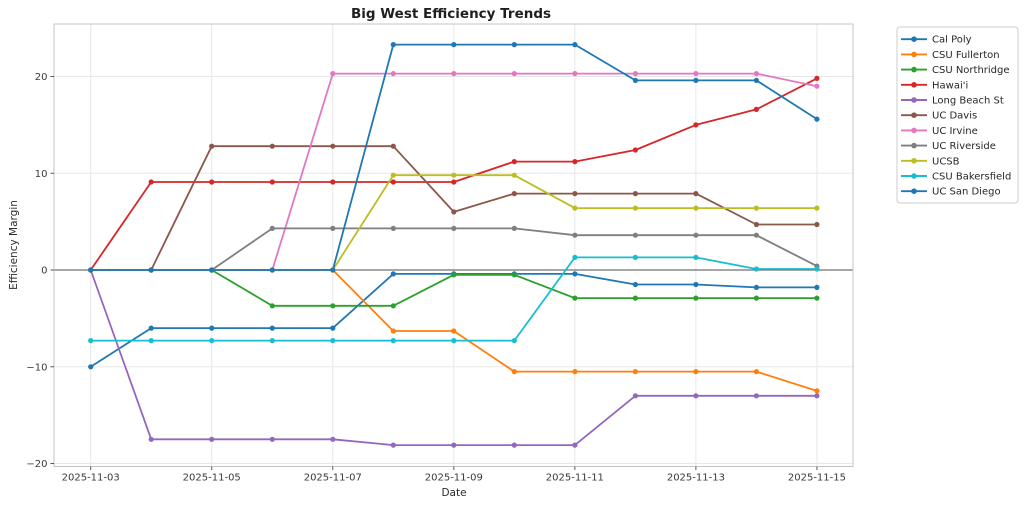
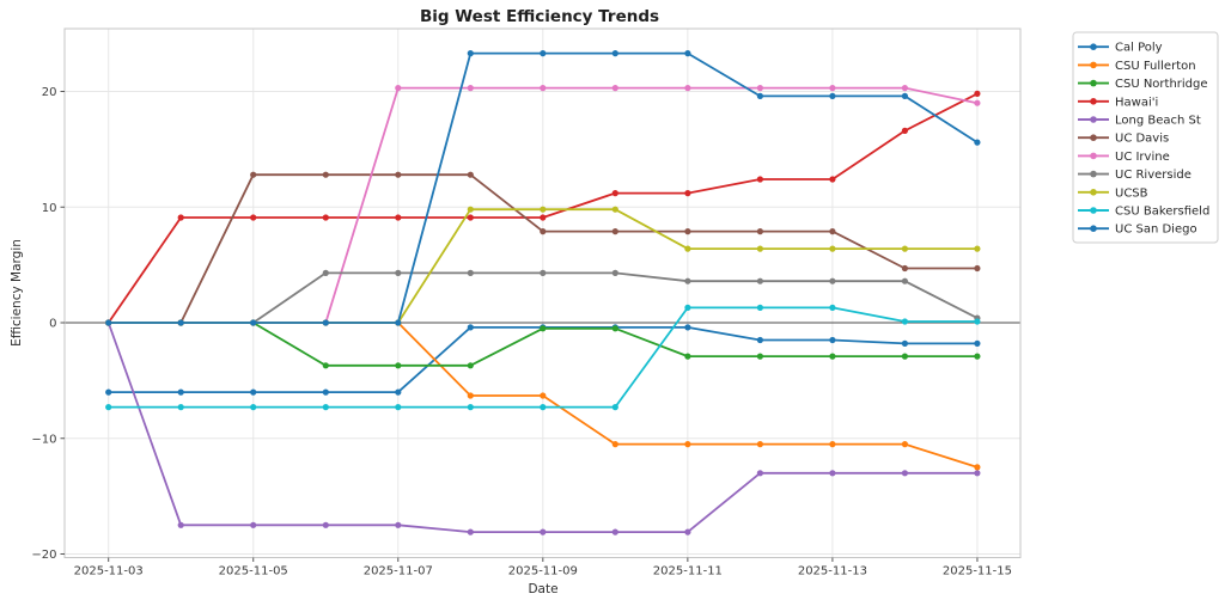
Cal Poly/2025-11-03: -10 -> -6
UC Davis/2025-11-09: 6 -> 8
Hawai'i/2025-11-13: 15 -> 12
